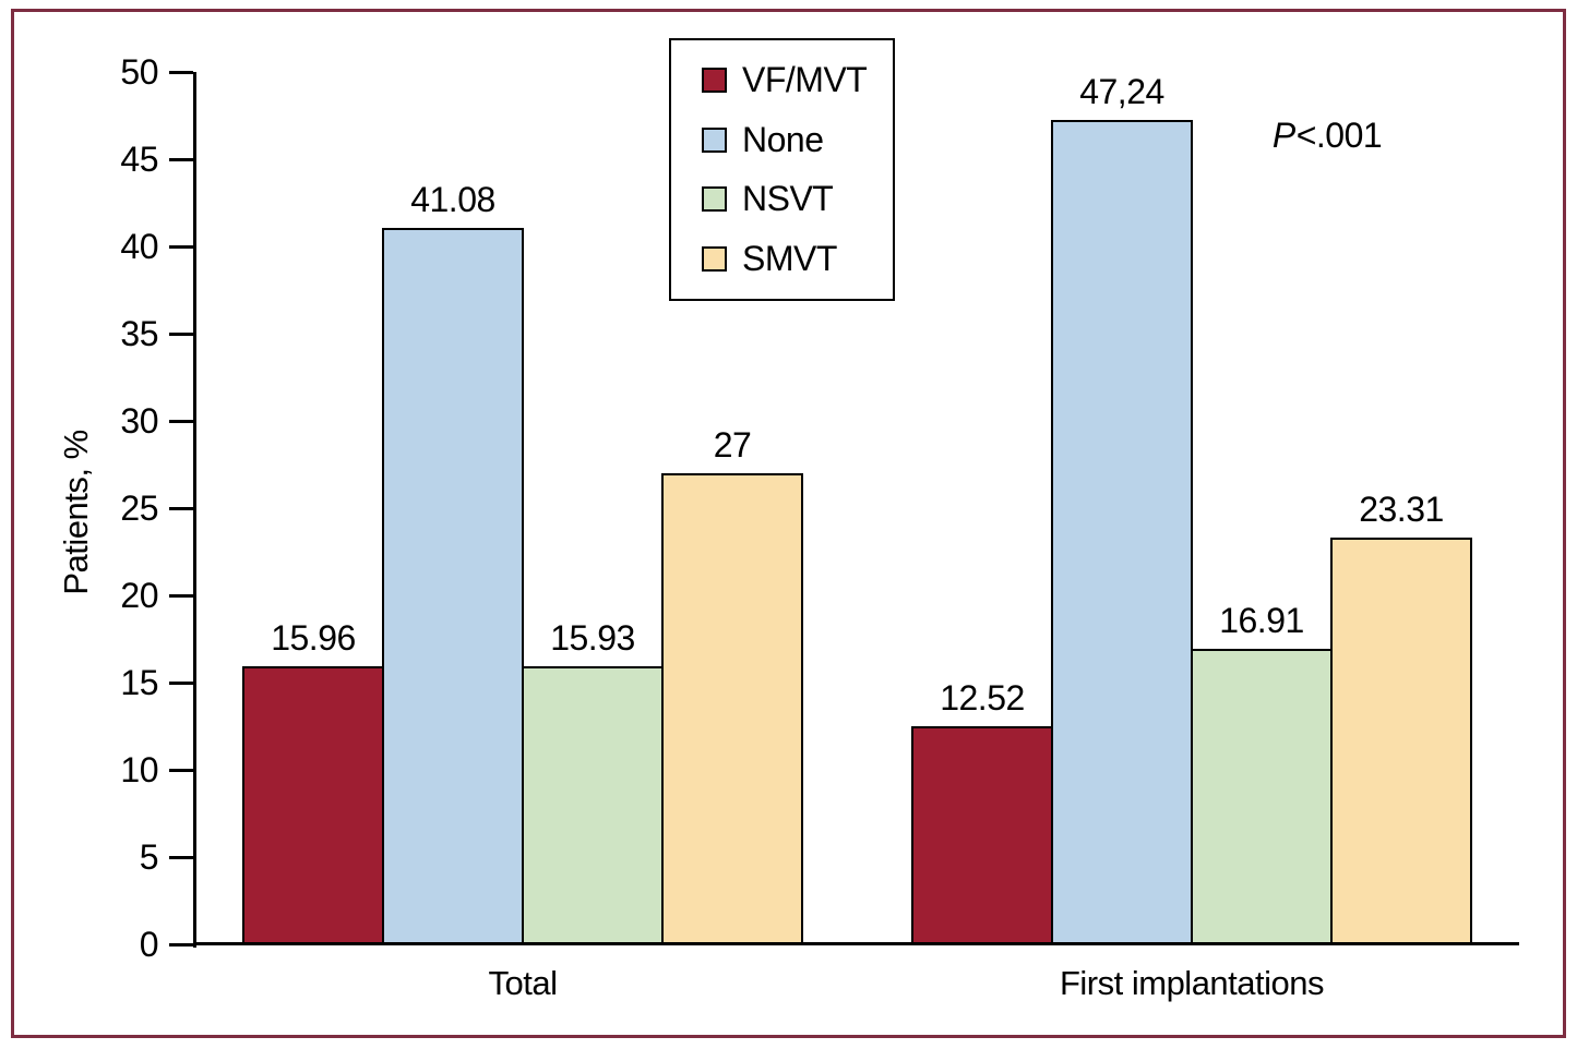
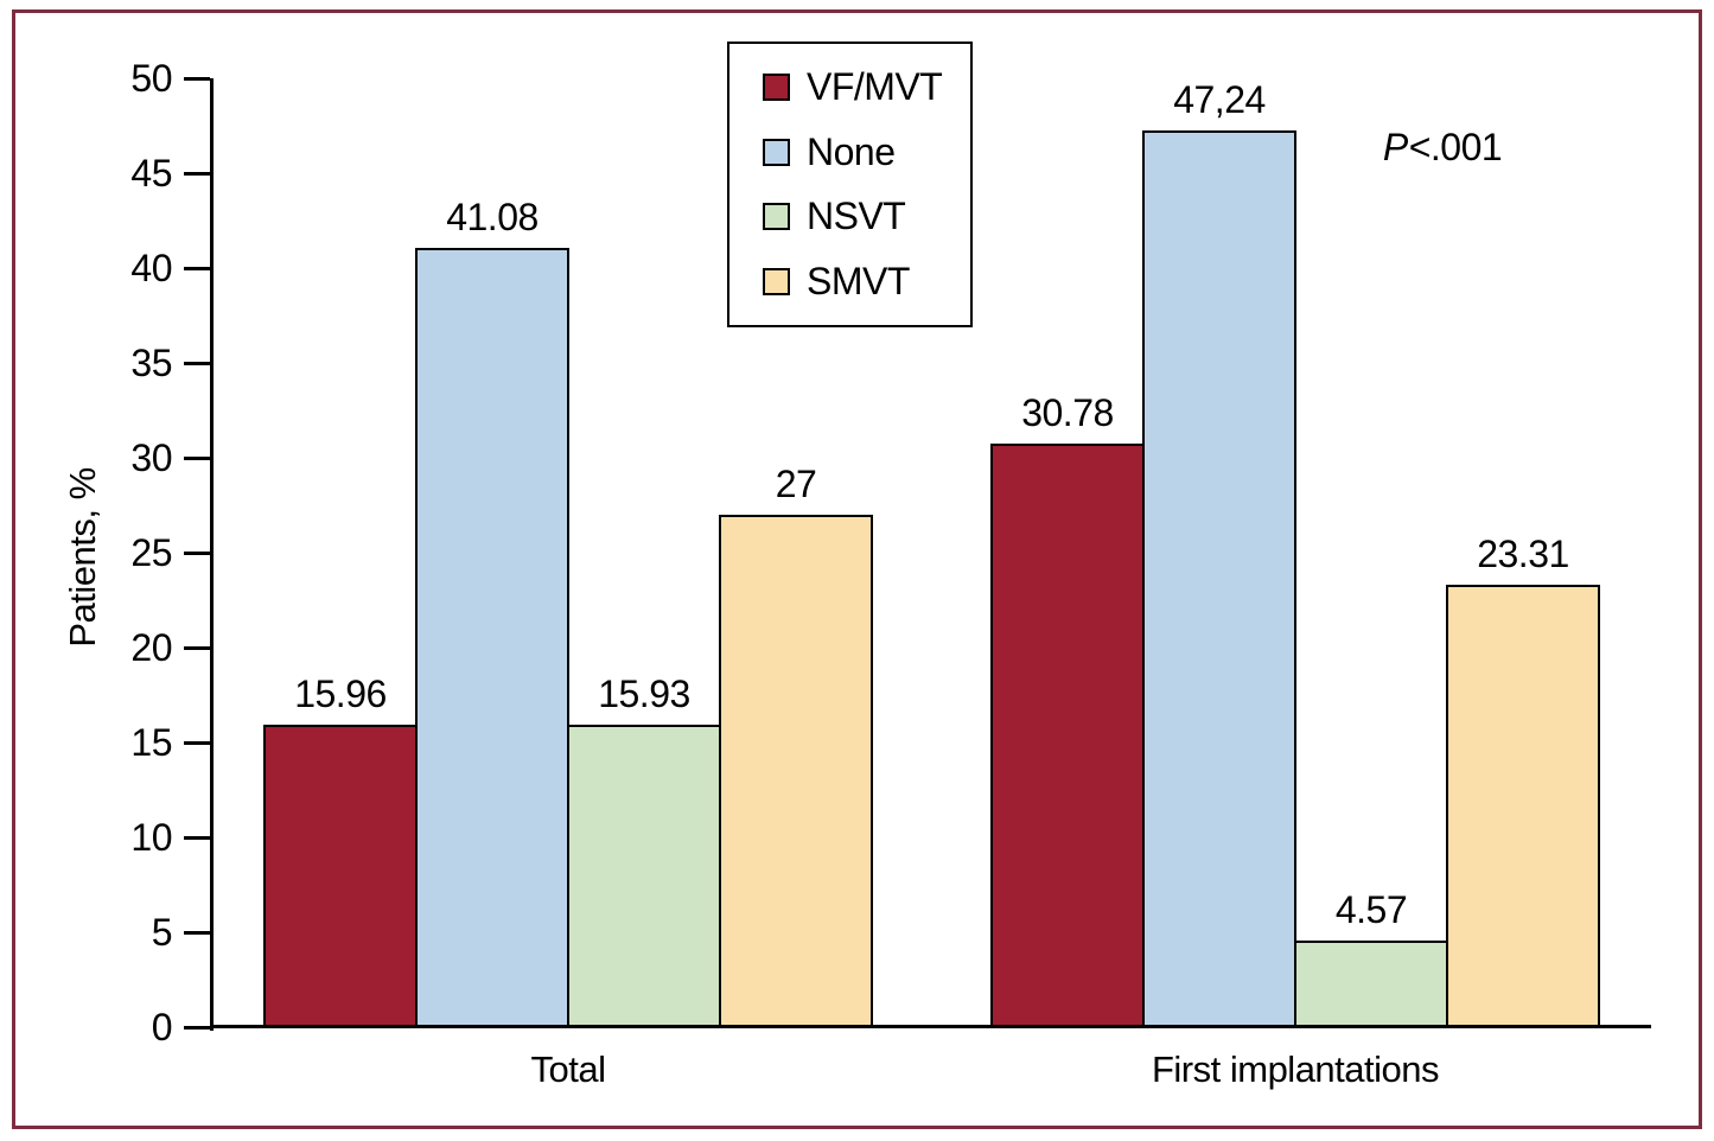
VF/MVT/First implantations: 12.52 -> 30.78
NSVT/First implantations: 16.91 -> 4.57
